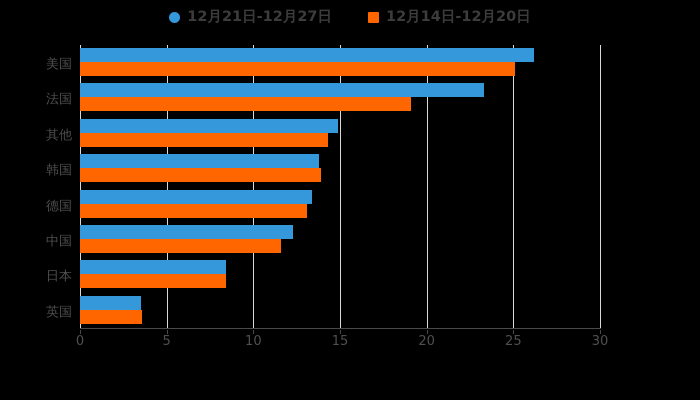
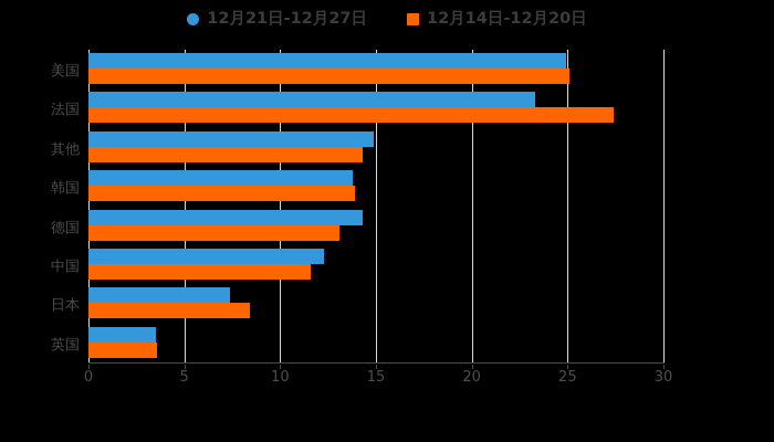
12月21日-12月27日/美国: 26.2 -> 24.9
12月14日-12月20日/法国: 19.1 -> 27.4
12月21日-12月27日/德国: 13.4 -> 14.3
12月21日-12月27日/日本: 8.4 -> 7.4
